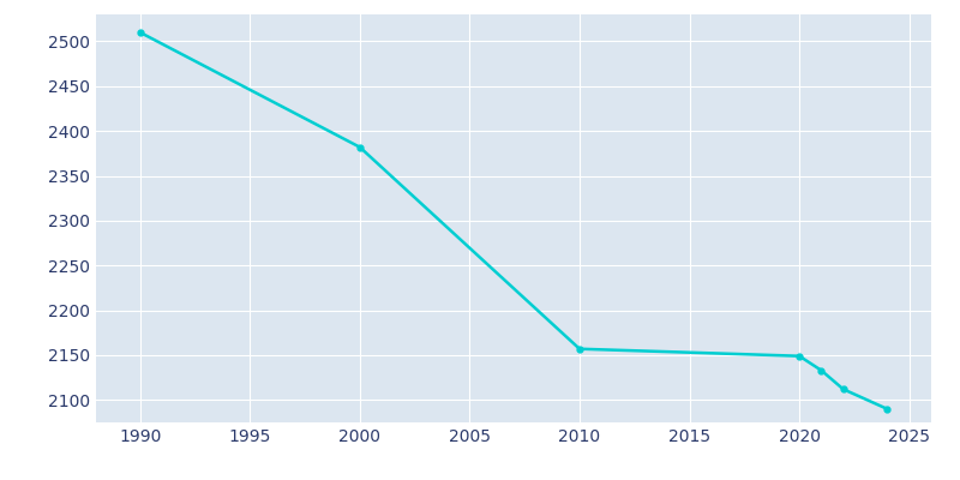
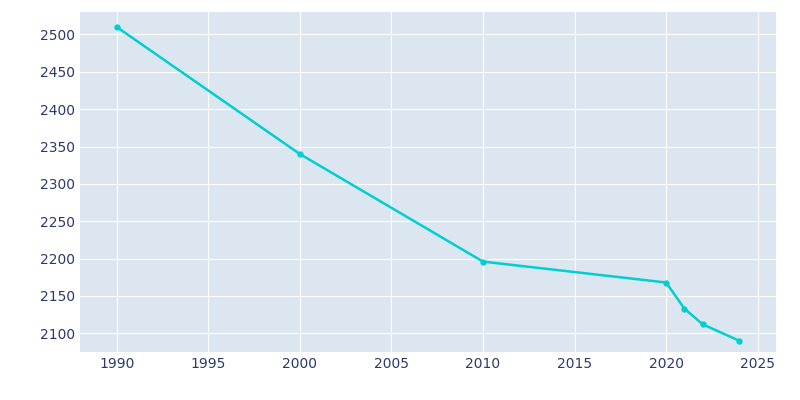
2000: 2382 -> 2340
2010: 2157 -> 2196
2020: 2149 -> 2168
